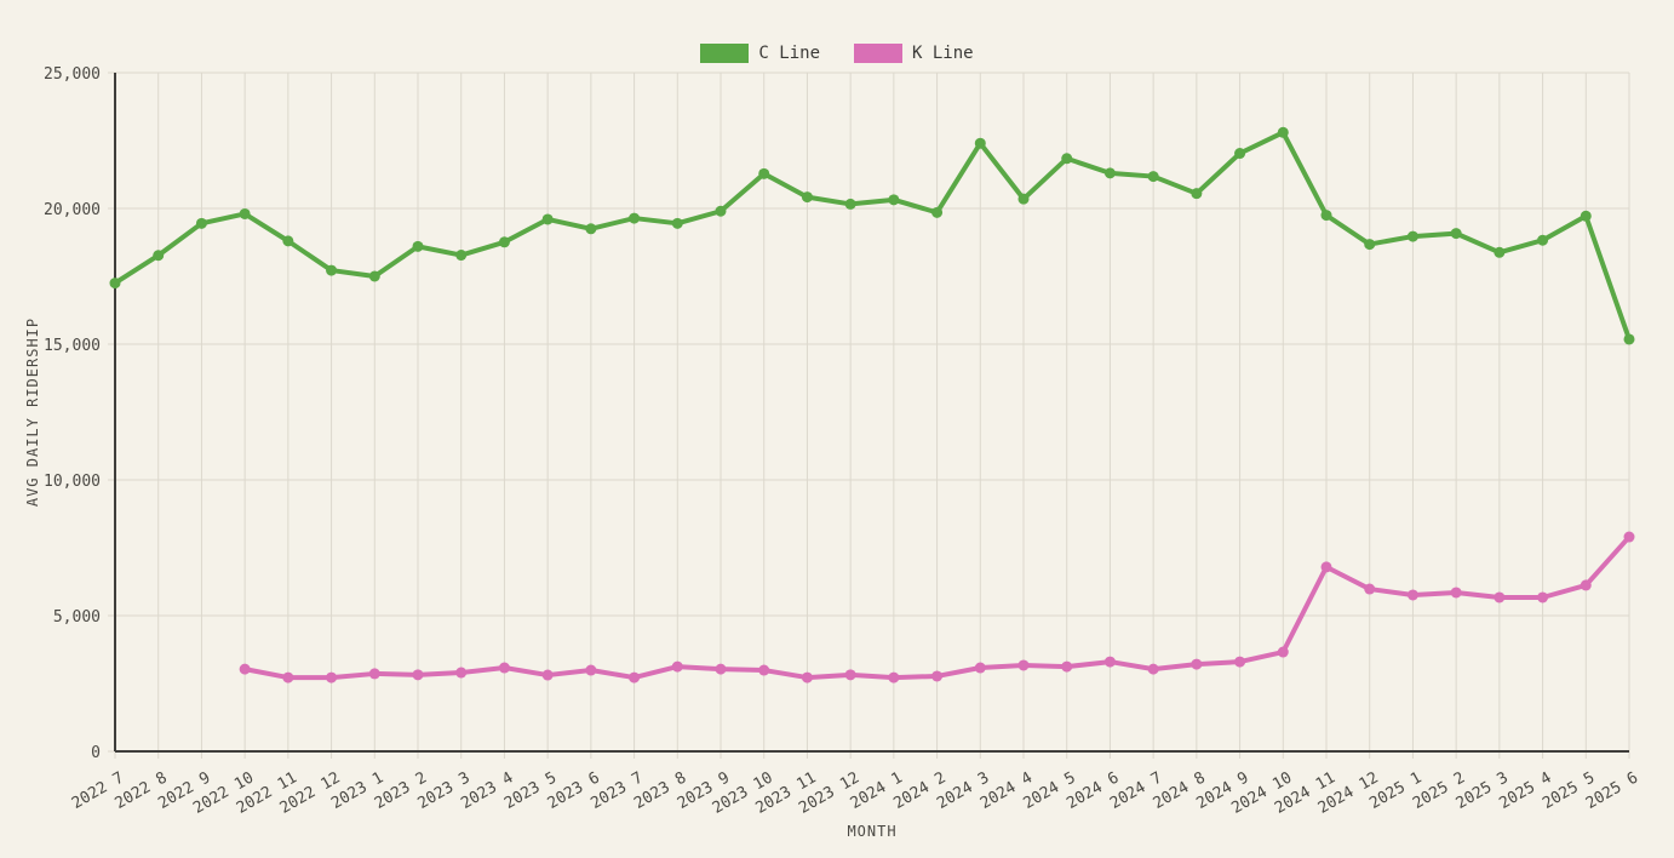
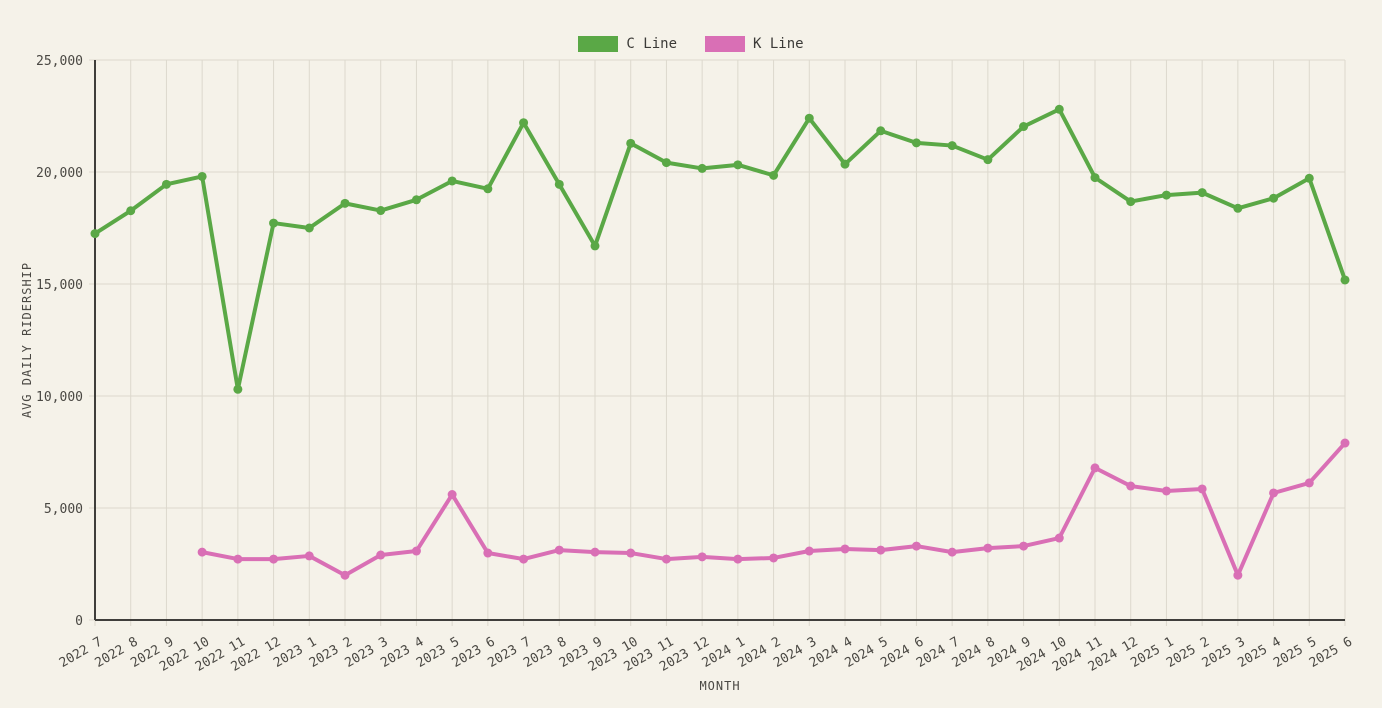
C Line/2022 11: 18800 -> 10300
K Line/2023 2: 2800 -> 2000
K Line/2023 5: 2800 -> 5600
C Line/2023 7: 19600 -> 22200
C Line/2023 9: 19900 -> 16700
K Line/2025 3: 5700 -> 2000
